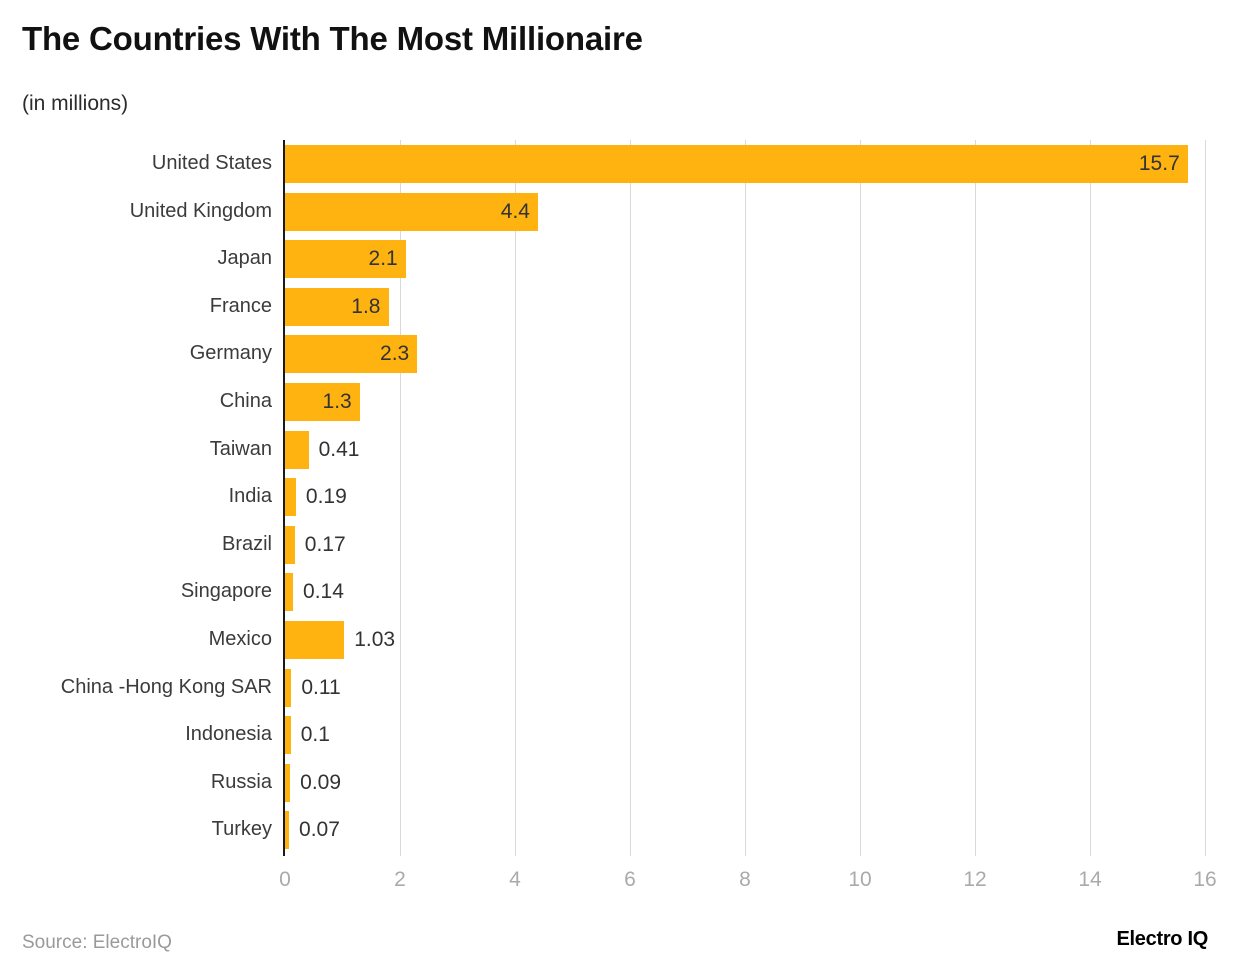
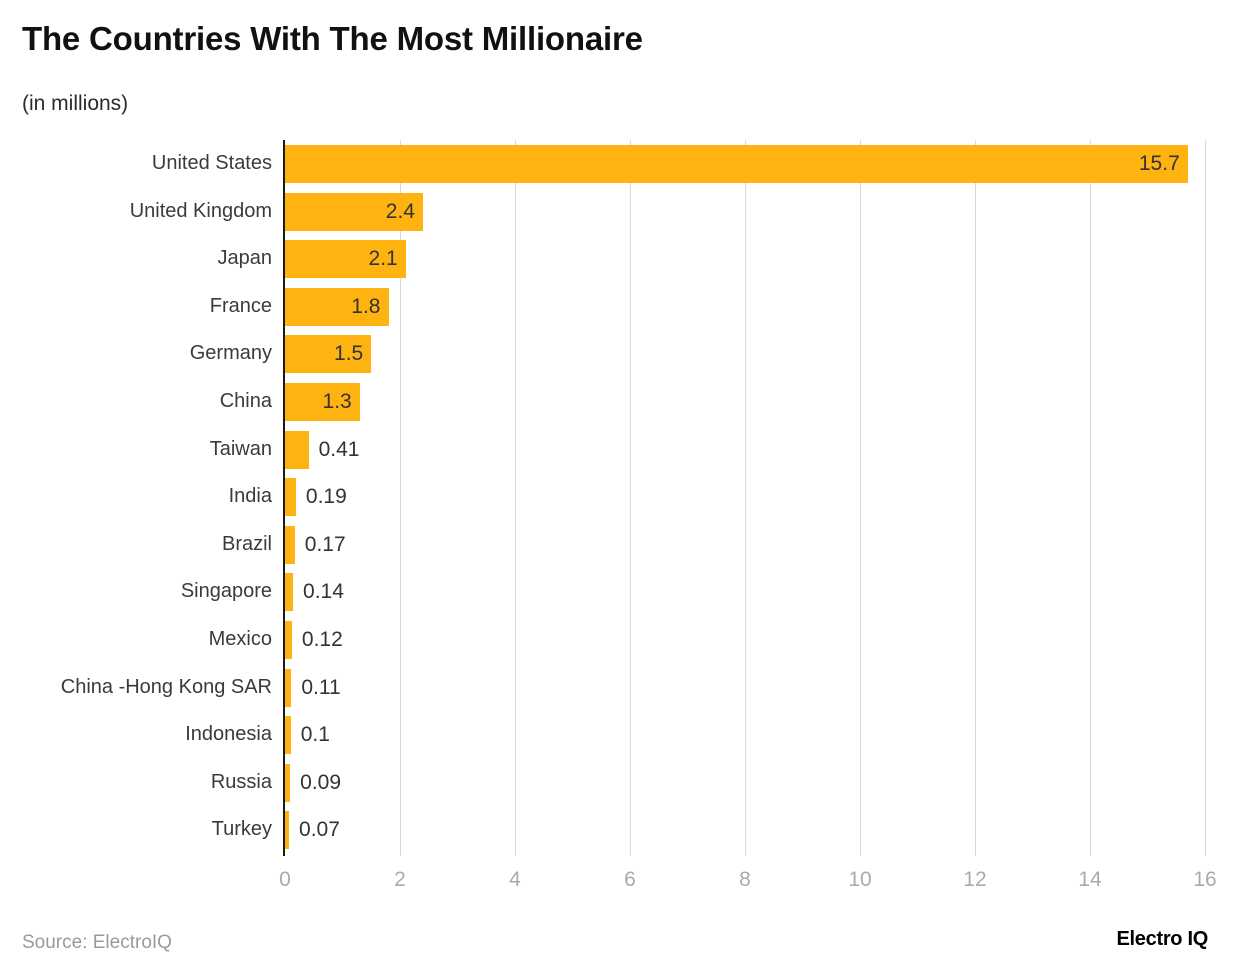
United Kingdom: 4.4 -> 2.4
Germany: 2.3 -> 1.5
Mexico: 1.03 -> 0.12
